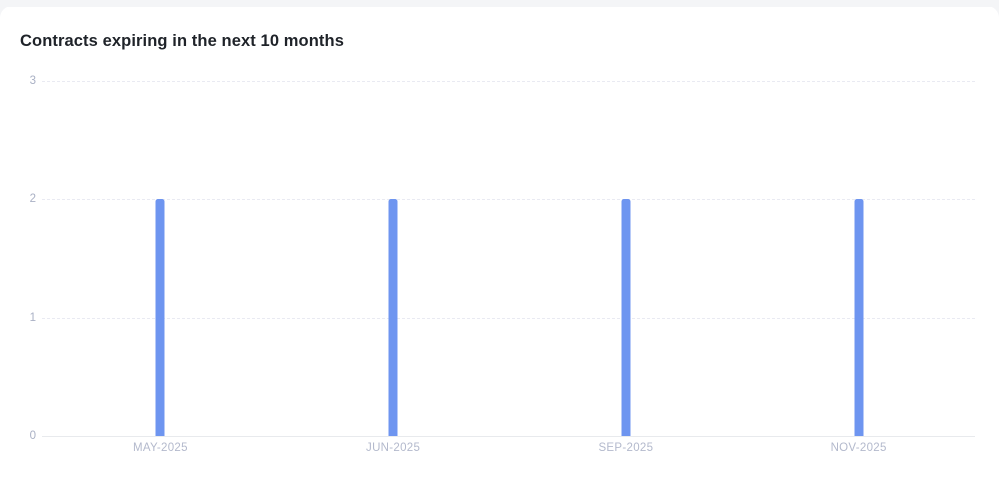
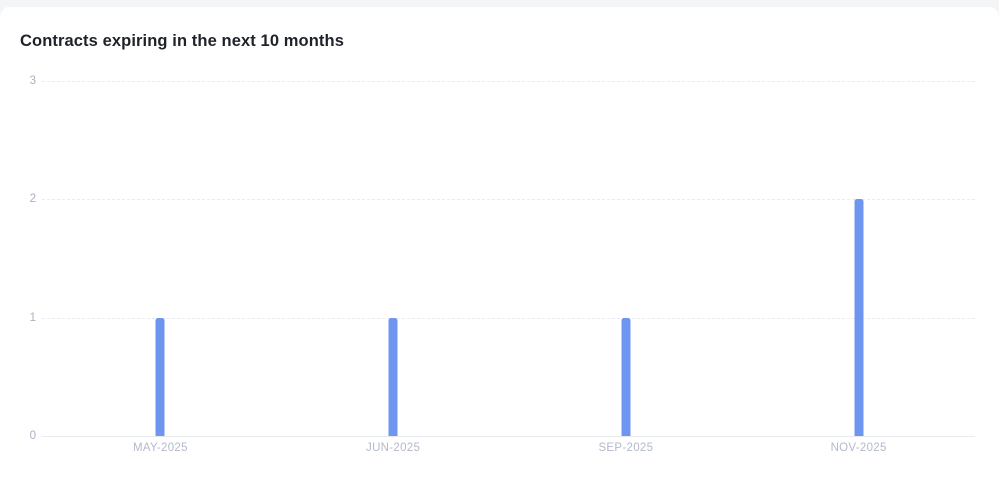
MAY-2025: 2 -> 1
JUN-2025: 2 -> 1
SEP-2025: 2 -> 1
